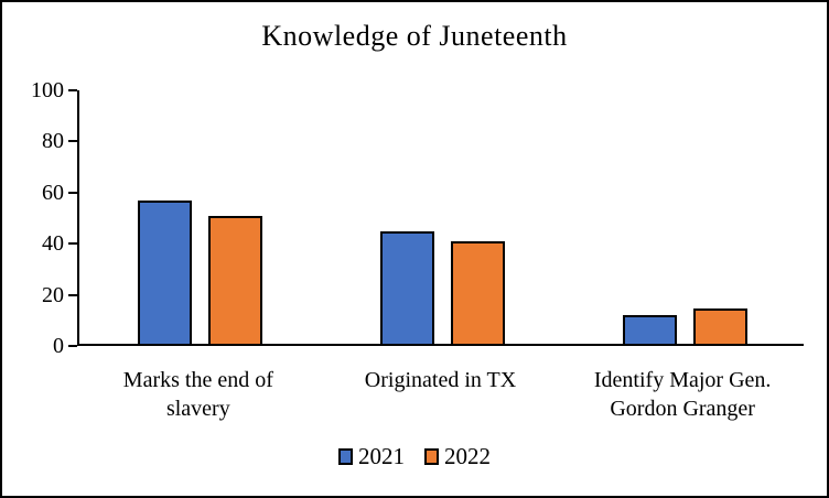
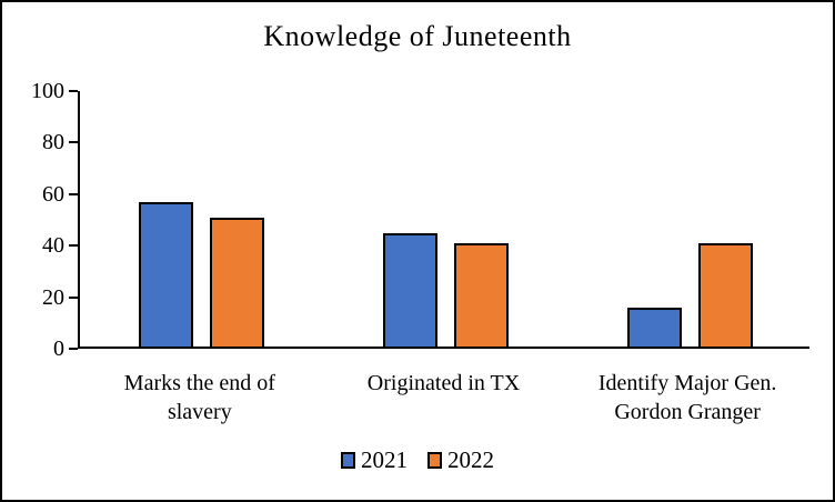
2021/Identify Major Gen. Gordon Granger: 11 -> 15
2022/Identify Major Gen. Gordon Granger: 14 -> 40
